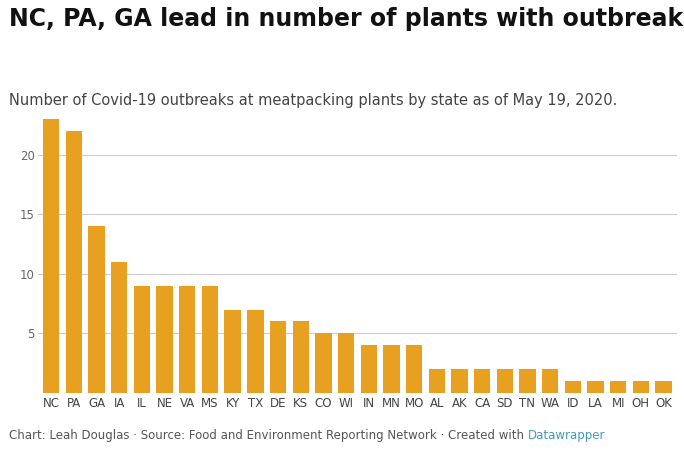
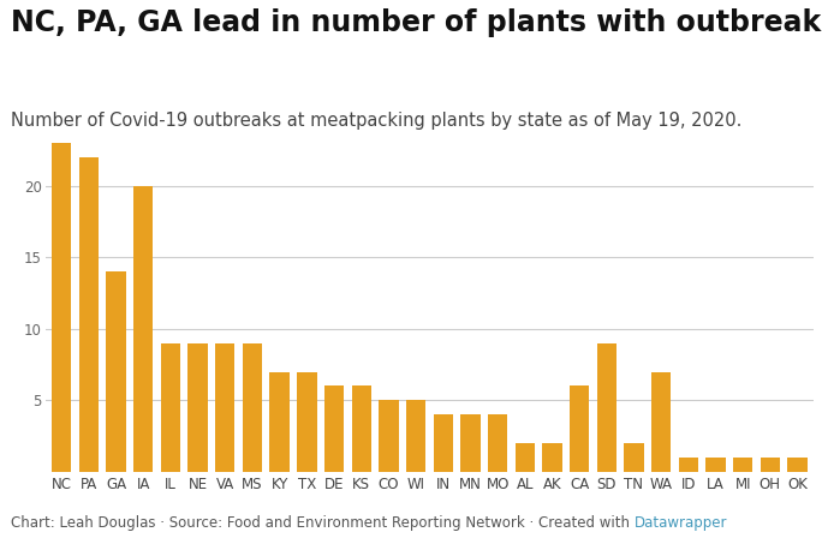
IA: 11 -> 20
CA: 2 -> 6
SD: 2 -> 9
WA: 2 -> 7
